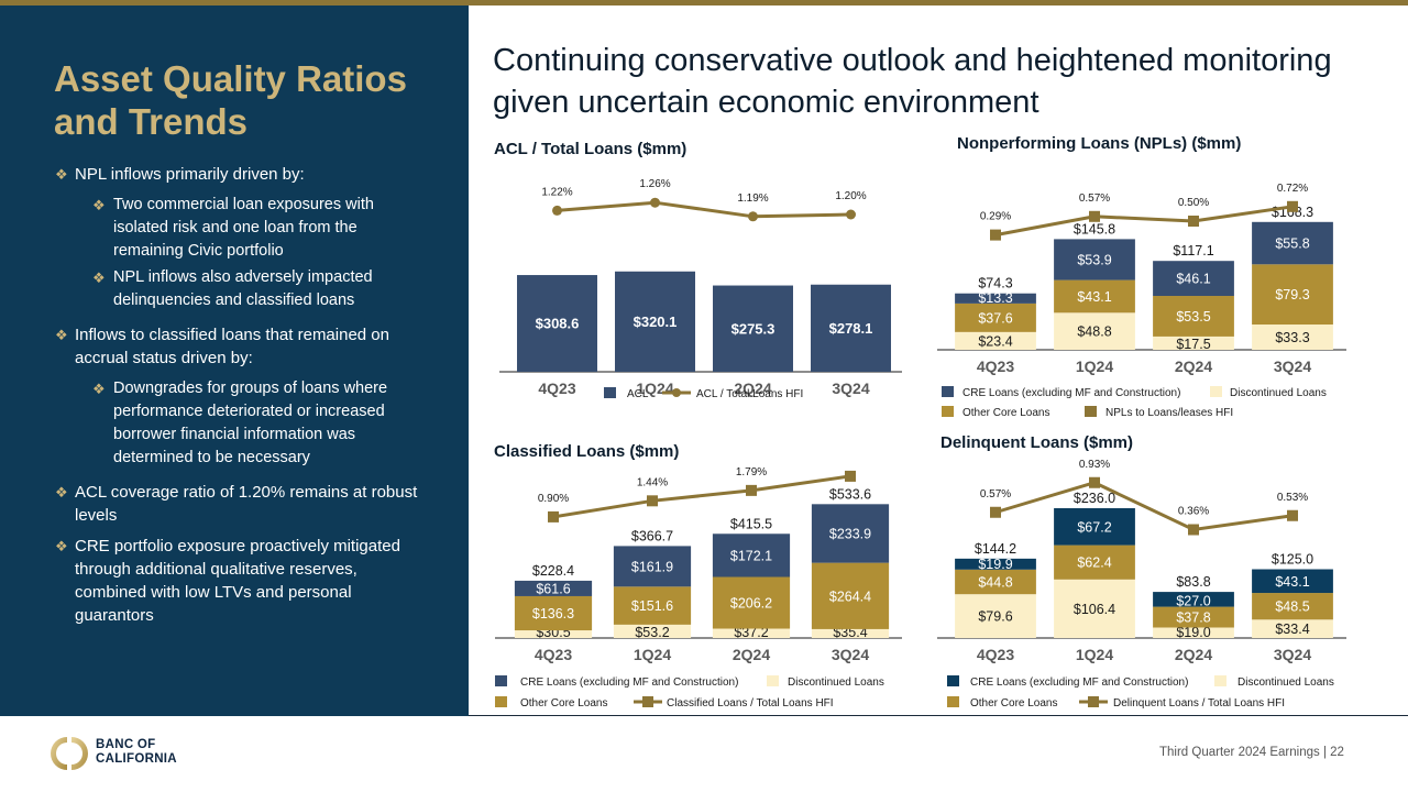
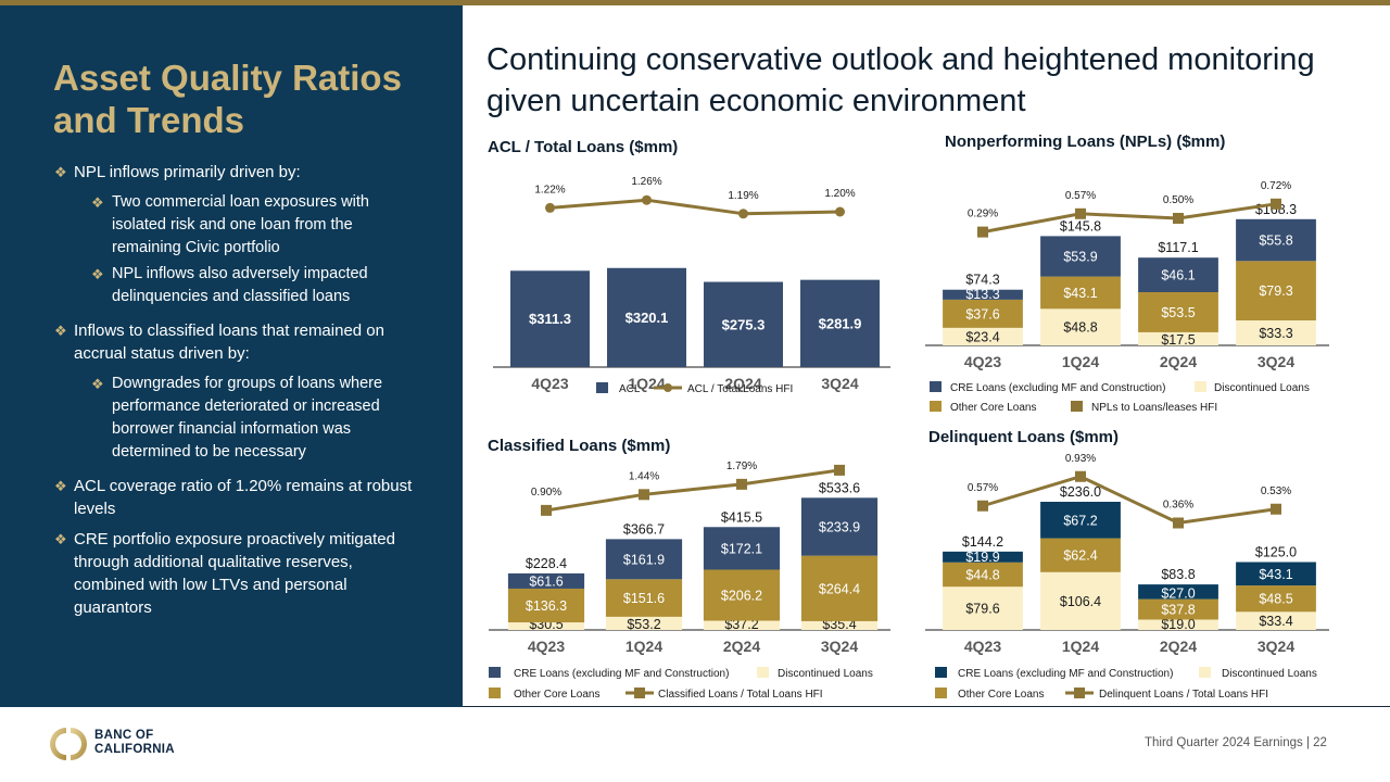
ACL / Total Loans ($mm)/4Q23: $308.6 -> $311.3
ACL / Total Loans ($mm)/3Q24: $278.1 -> $281.9
